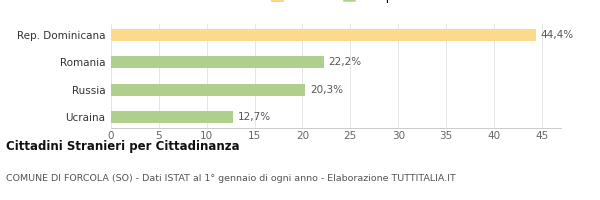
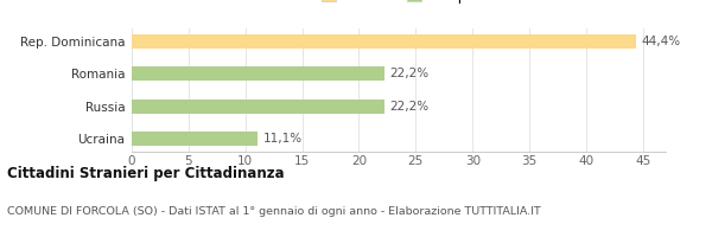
Russia: 20,3% -> 22,2%
Ucraina: 12,7% -> 11,1%
